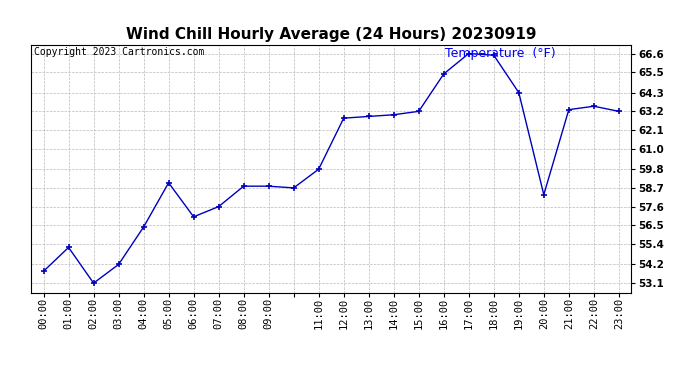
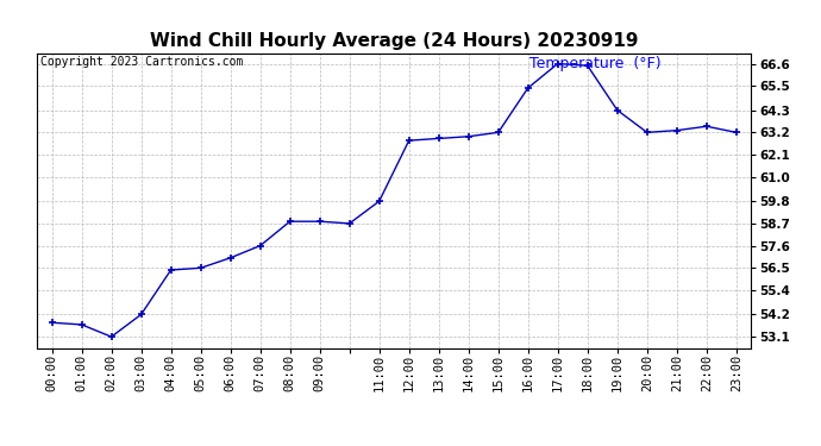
01:00: 55.2 -> 53.7
05:00: 59.0 -> 56.5
20:00: 58.3 -> 63.2
